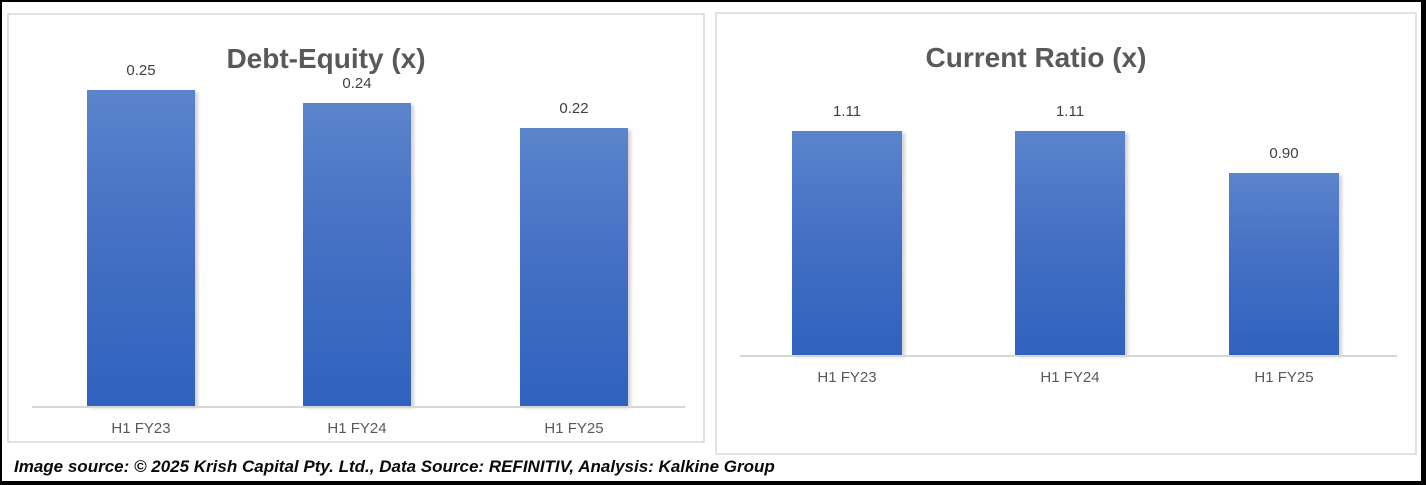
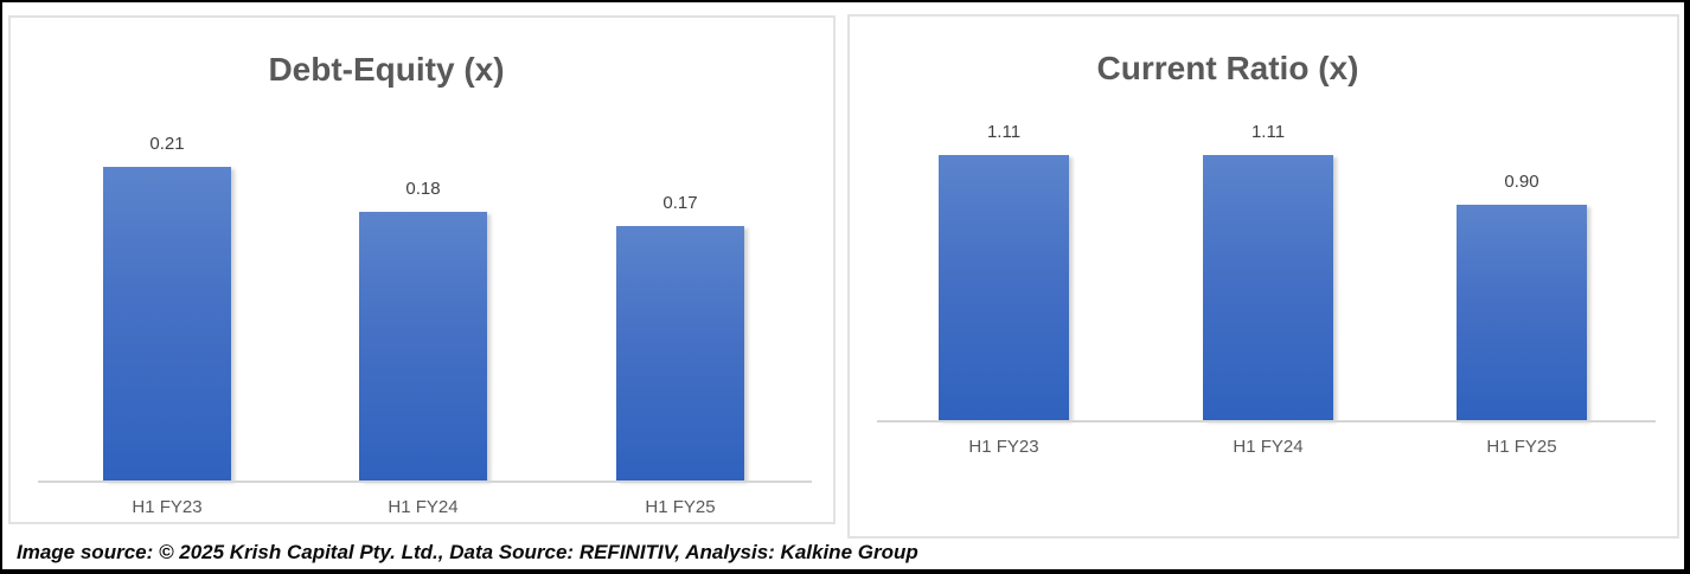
Debt-Equity (x)/H1 FY23: 0.25 -> 0.21
Debt-Equity (x)/H1 FY24: 0.24 -> 0.18
Debt-Equity (x)/H1 FY25: 0.22 -> 0.17
